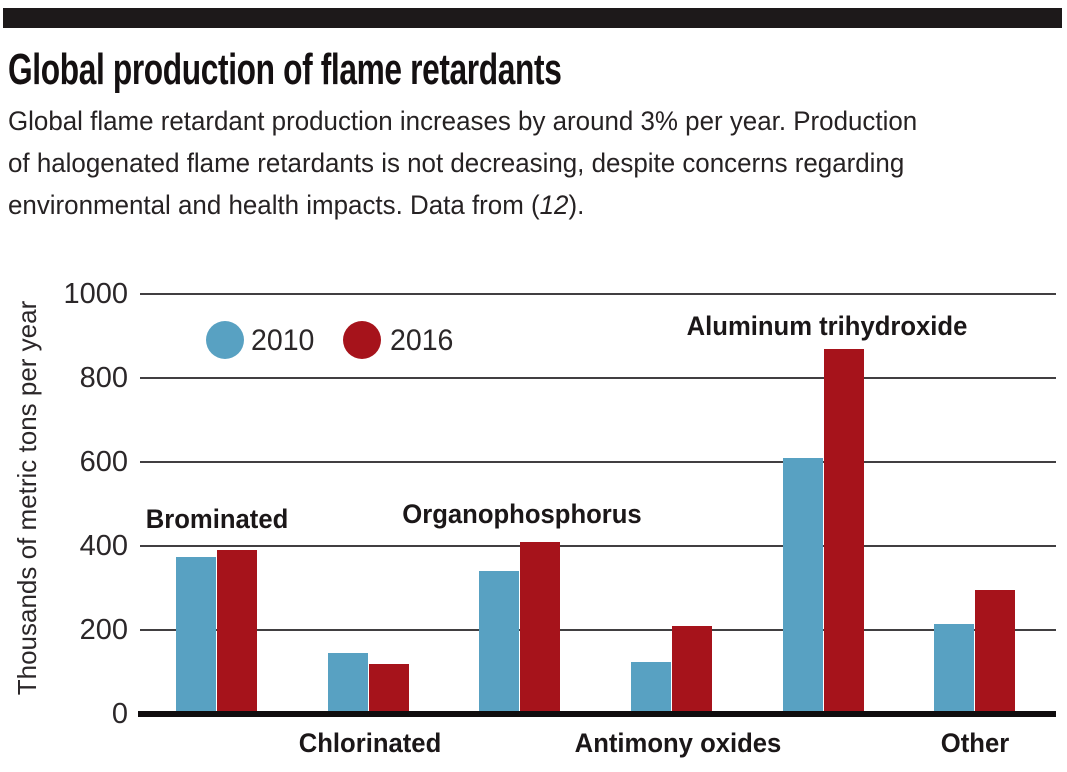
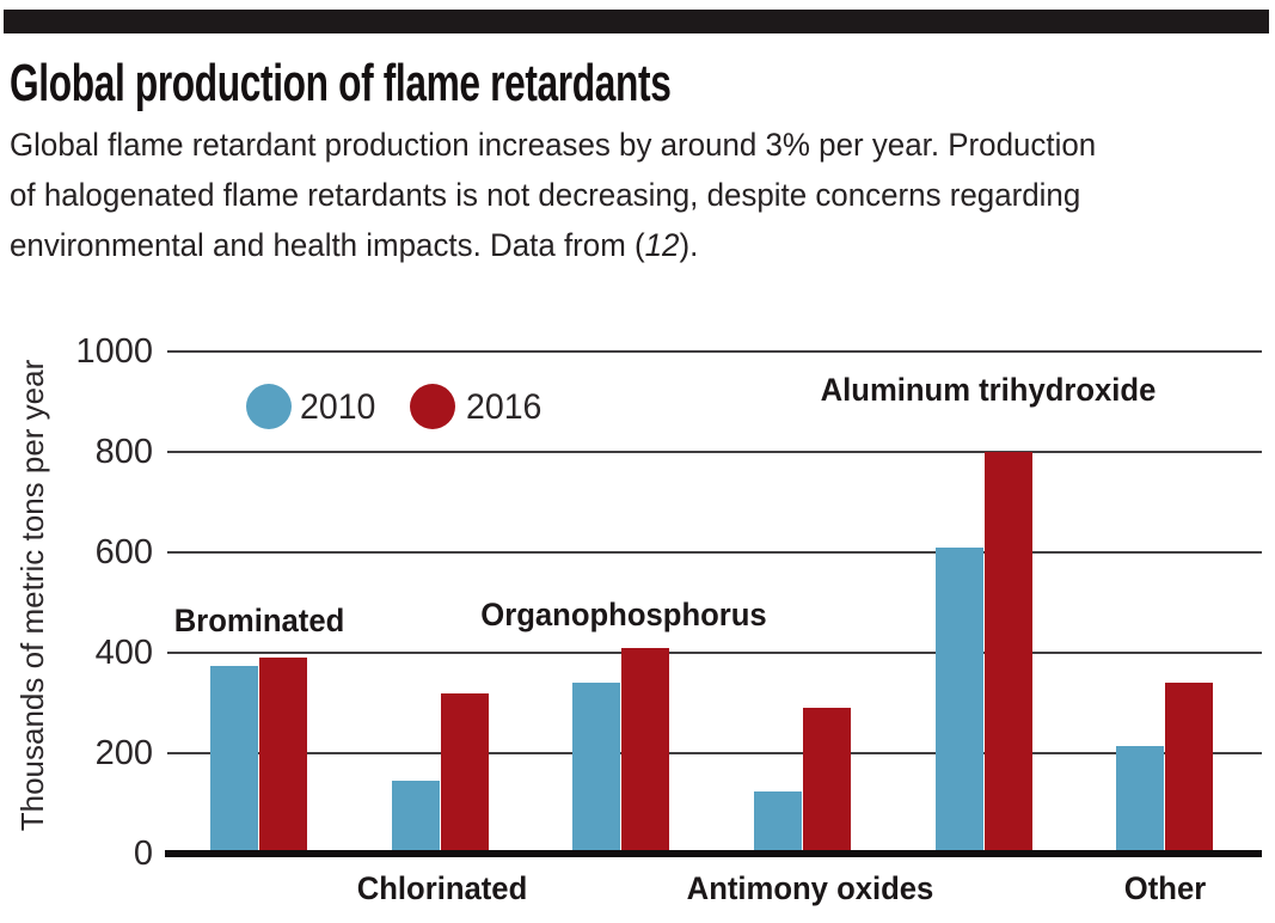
2016/Chlorinated: 120 -> 320
2016/Antimony oxides: 210 -> 290
2016/Aluminum trihydroxide: 870 -> 800
2016/Other: 300 -> 340
